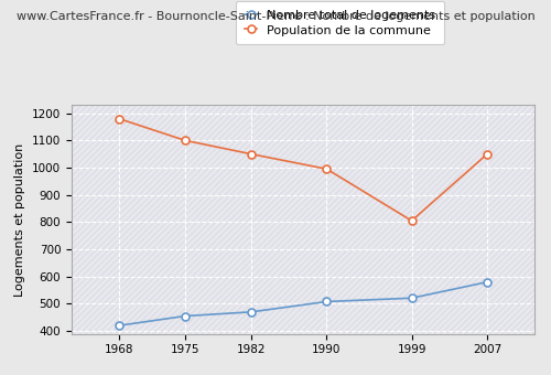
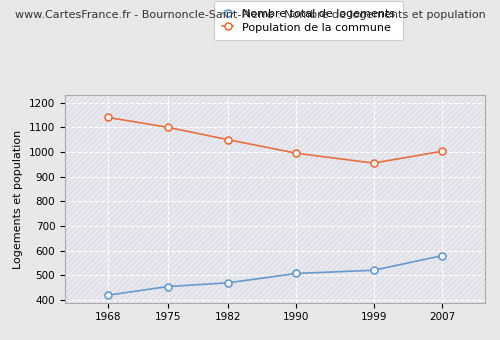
Population de la commune/1968: 1180 -> 1140
Population de la commune/1999: 805 -> 955
Population de la commune/2007: 1050 -> 1003
